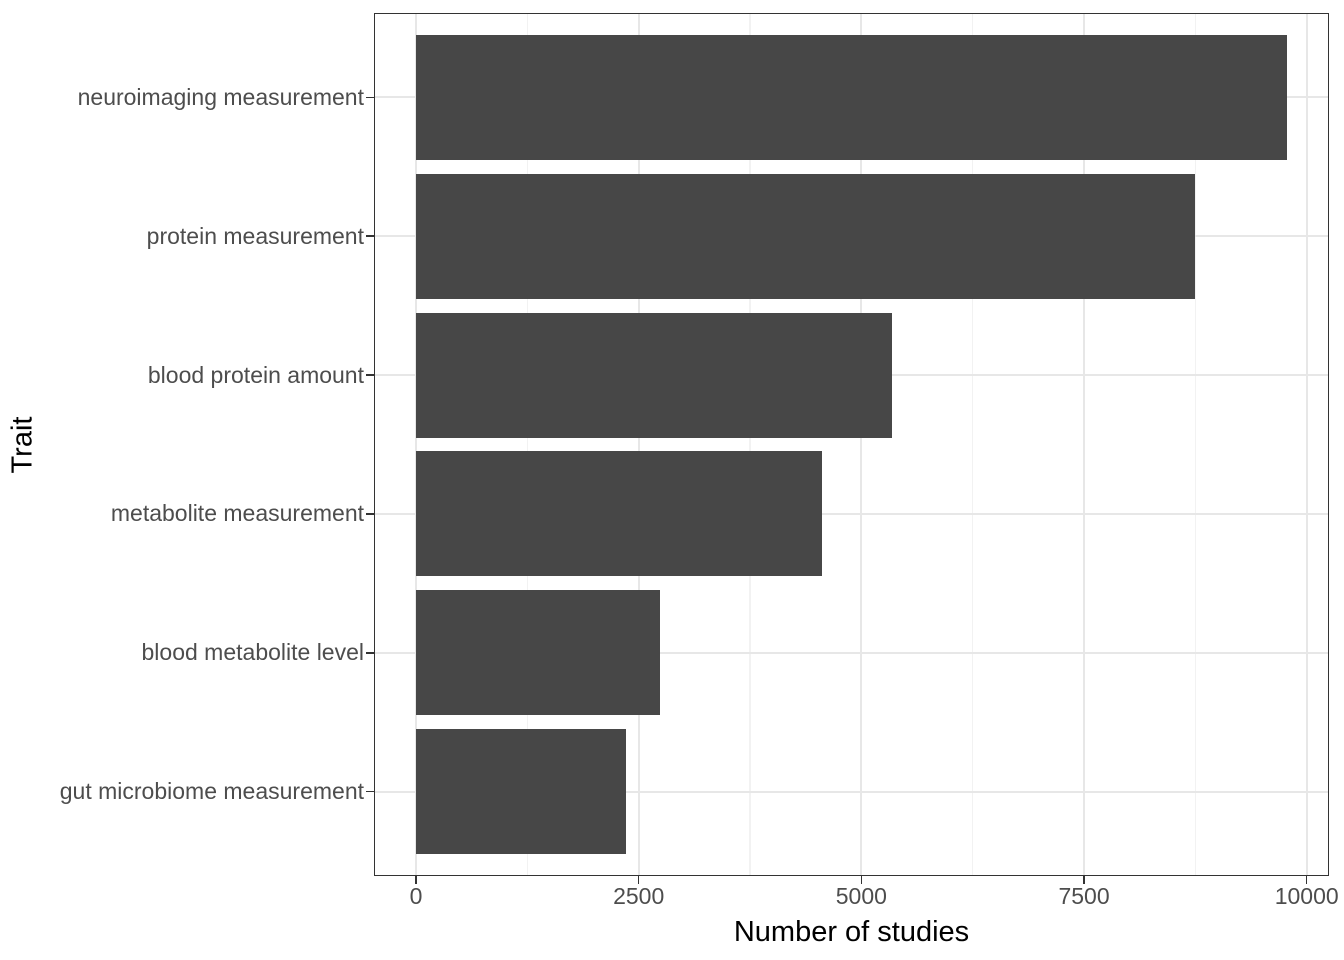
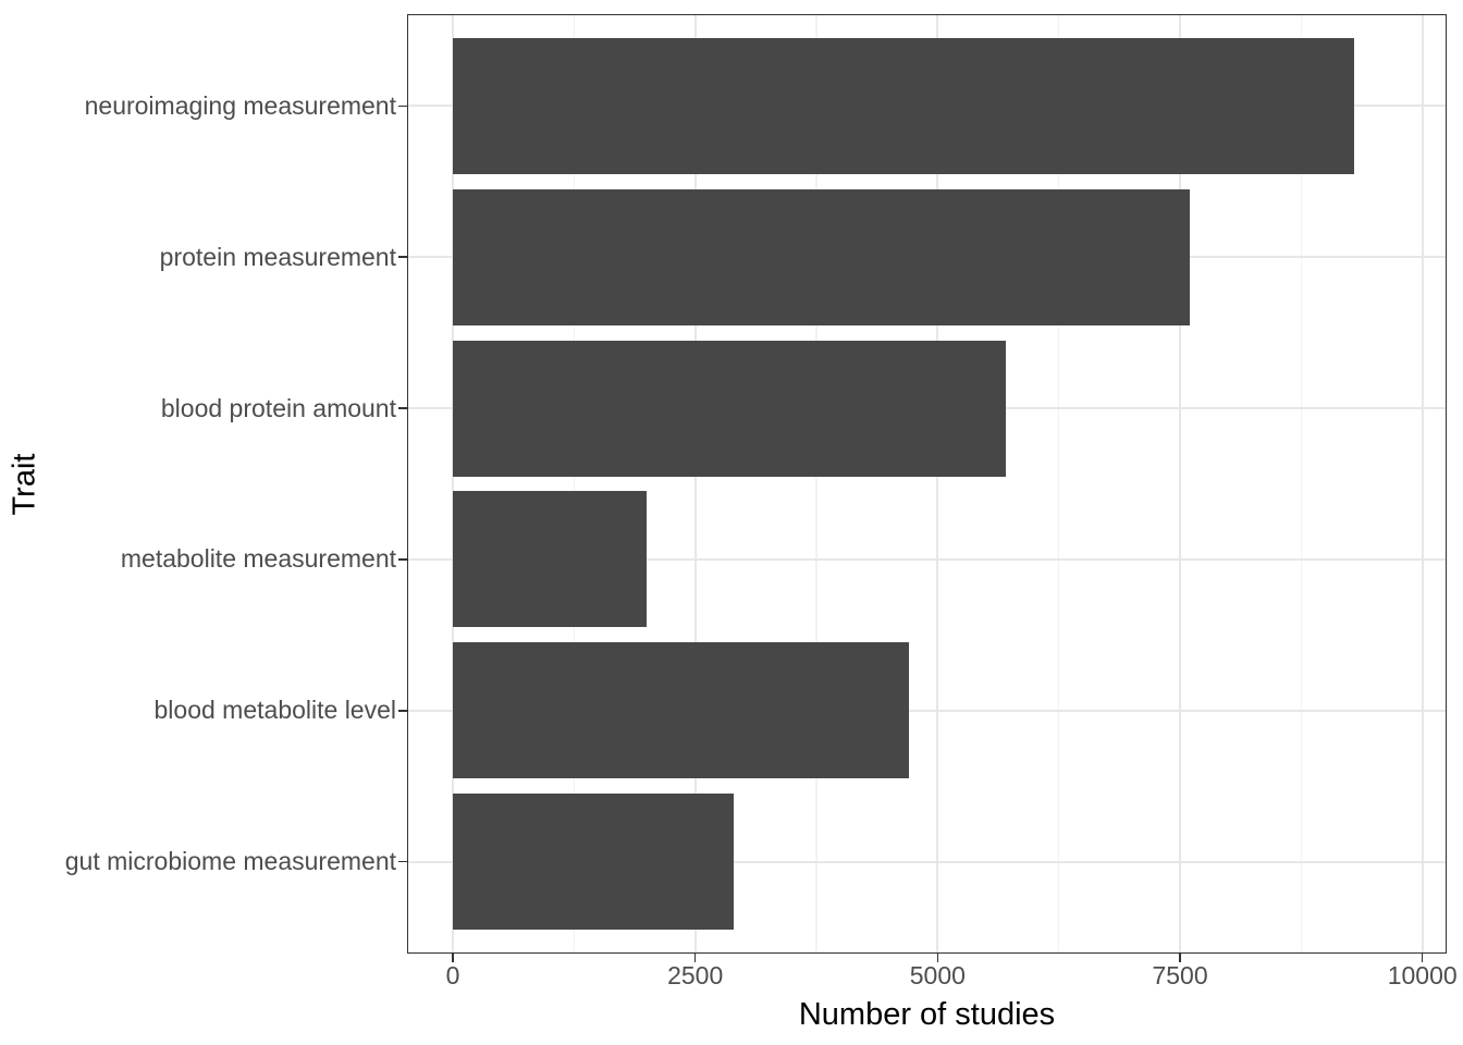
neuroimaging measurement: 9800 -> 9300
protein measurement: 8800 -> 7600
blood protein amount: 5300 -> 5700
metabolite measurement: 4600 -> 2000
blood metabolite level: 2700 -> 4700
gut microbiome measurement: 2400 -> 2900
